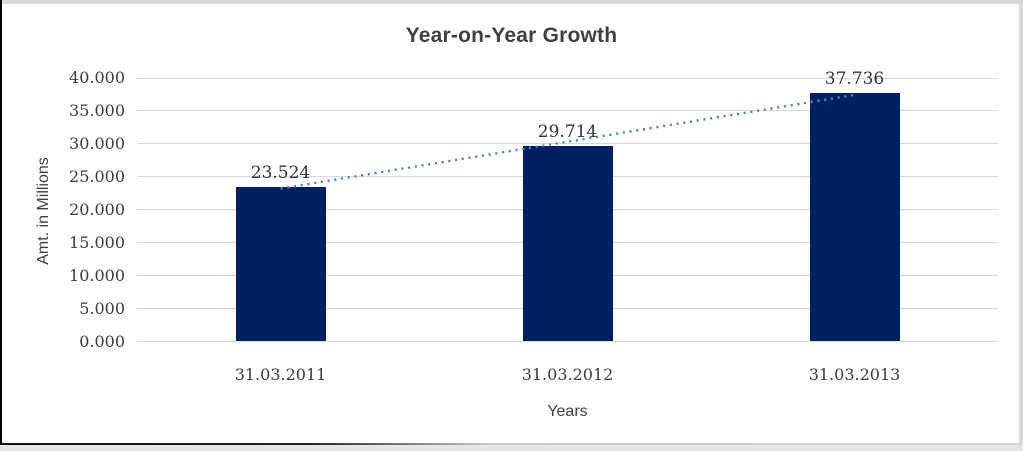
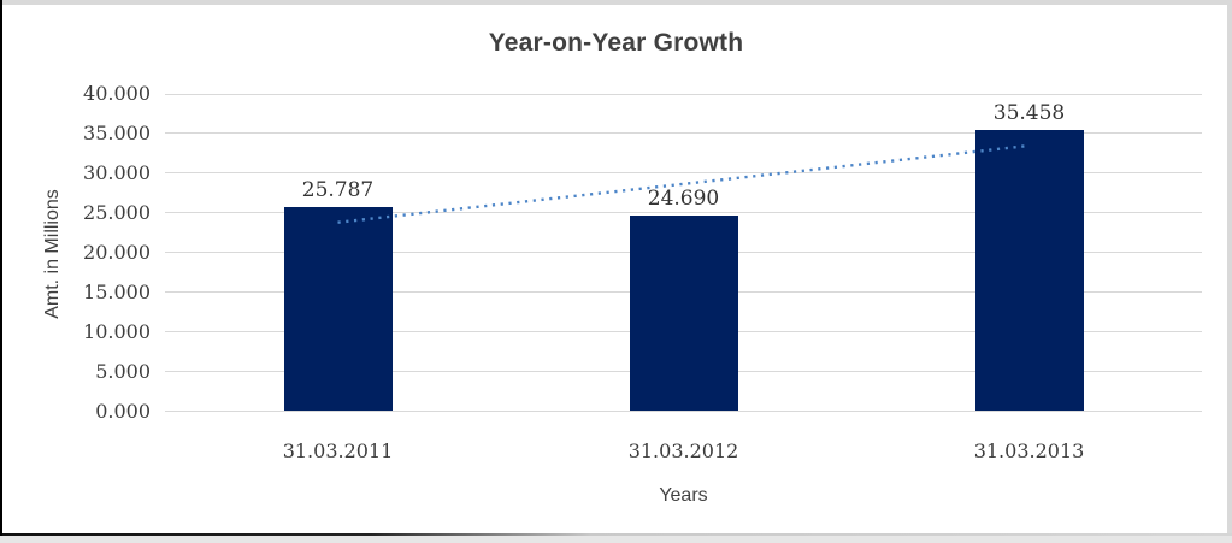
31.03.2011: 23.524 -> 25.787
31.03.2012: 29.714 -> 24.690
31.03.2013: 37.736 -> 35.458
